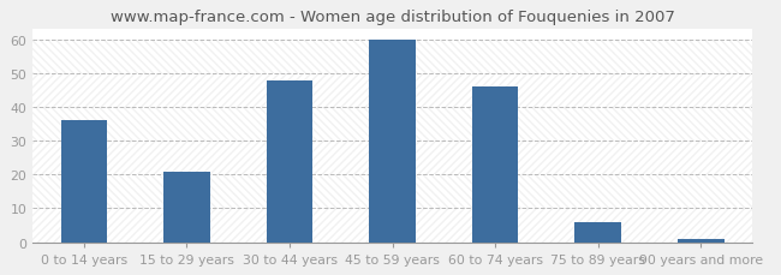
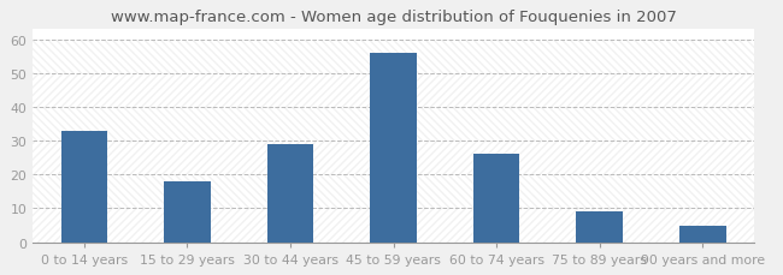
0 to 14 years: 36 -> 33
15 to 29 years: 21 -> 18
30 to 44 years: 48 -> 29
45 to 59 years: 60 -> 56
60 to 74 years: 46 -> 26
75 to 89 years: 6 -> 9
90 years and more: 1 -> 5
